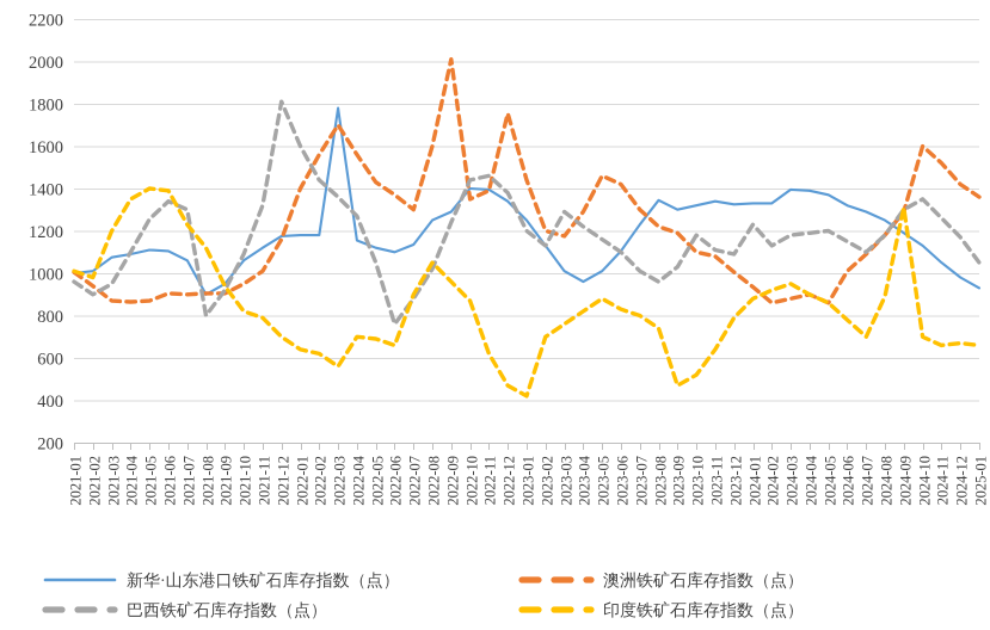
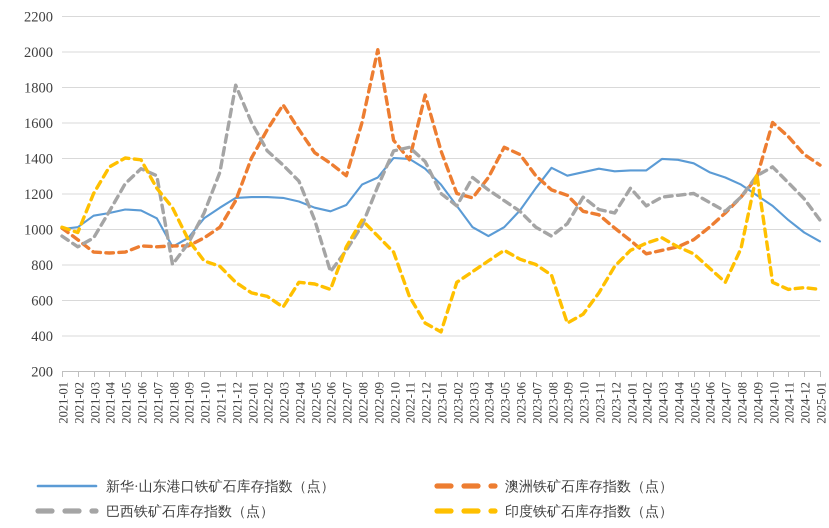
新华·山东港口铁矿石库存指数（点）/2022-03: 1780 -> 1180
澳洲铁矿石库存指数（点）/2022-10: 1350 -> 1500
澳洲铁矿石库存指数（点）/2024-05: 860 -> 940
